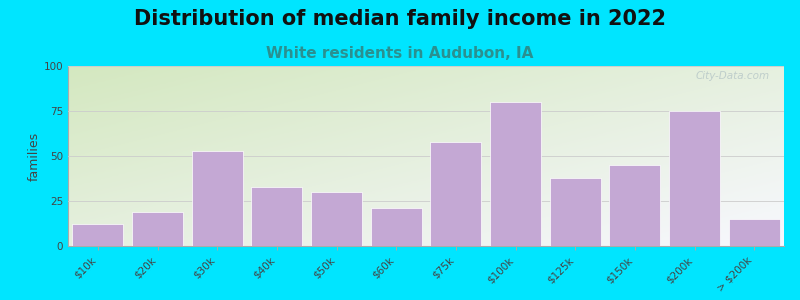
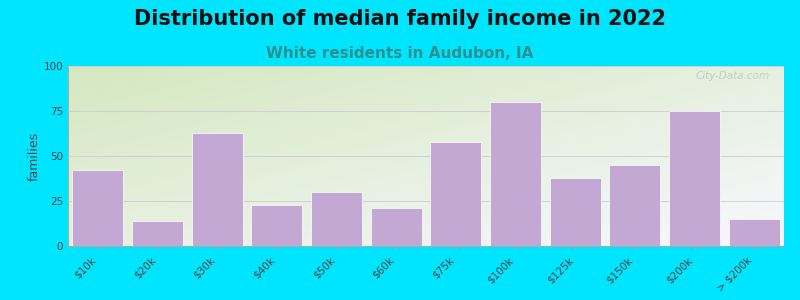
$10k: 12 -> 42
$20k: 19 -> 14
$30k: 53 -> 63
$40k: 33 -> 23
